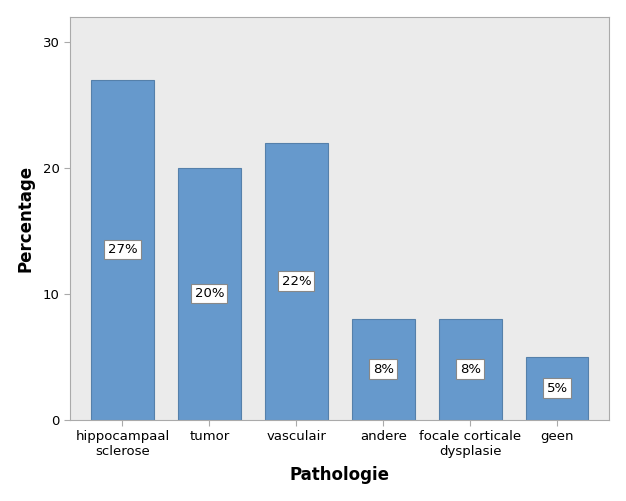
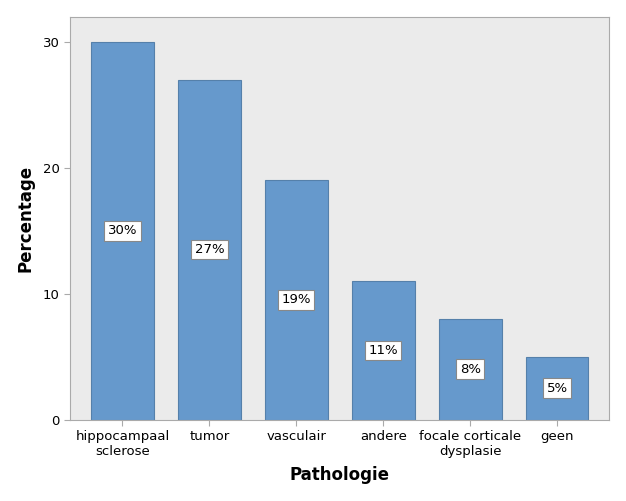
hippocampaal sclerose: 27% -> 30%
tumor: 20% -> 27%
vasculair: 22% -> 19%
andere: 8% -> 11%
